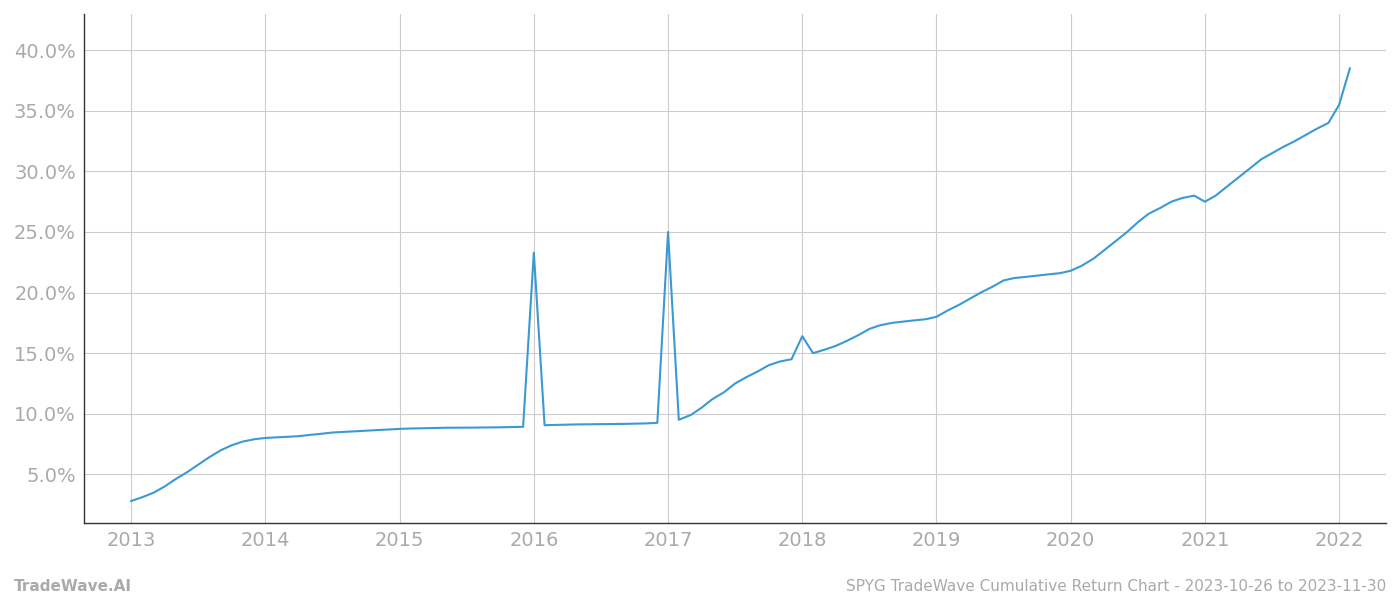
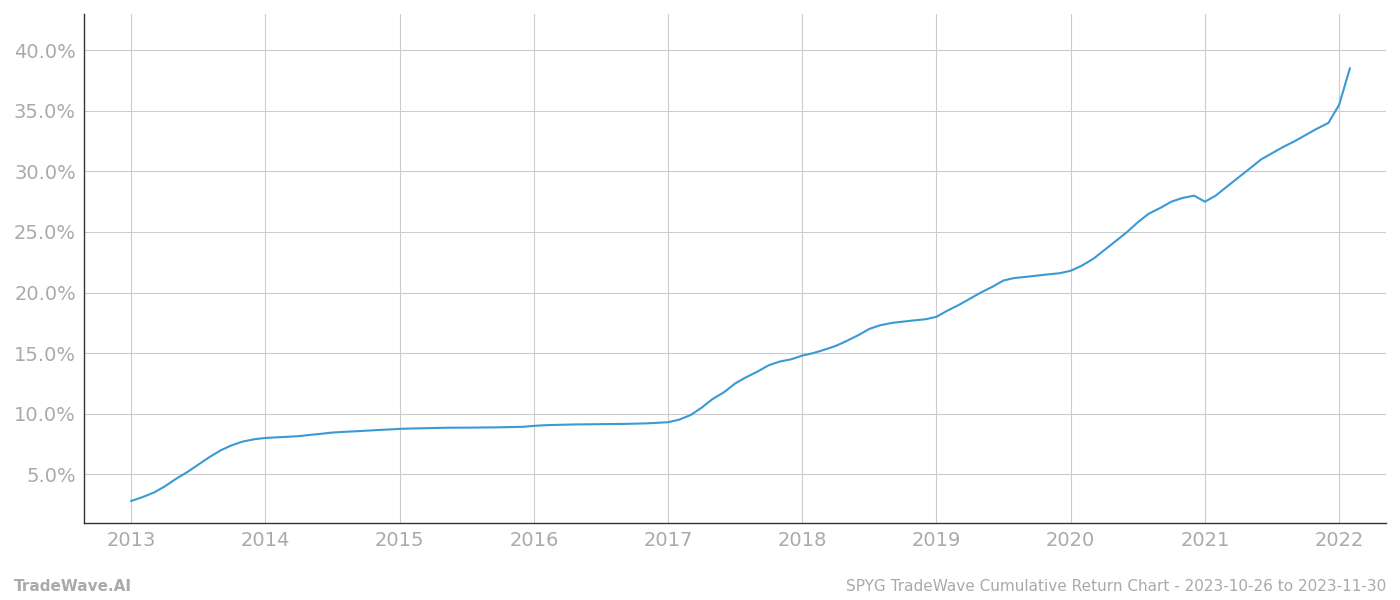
2016: 23.3% -> 9.0%
2017: 25.0% -> 9.3%
2018: 16.4% -> 14.8%
